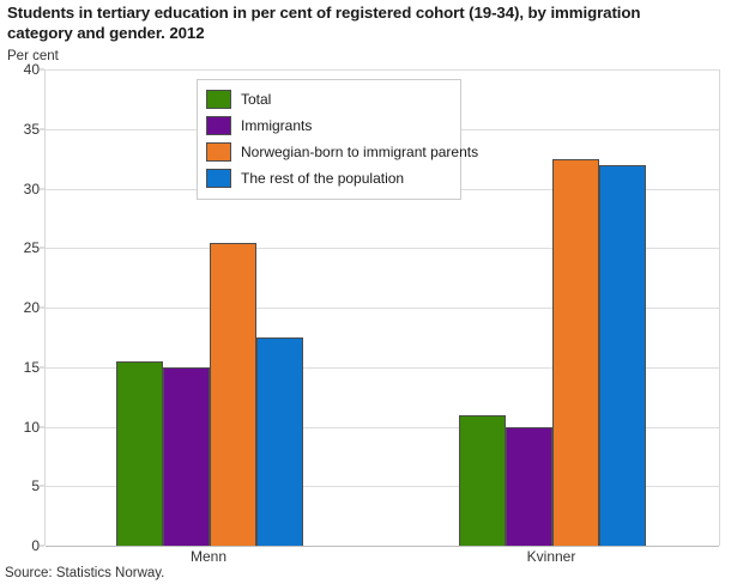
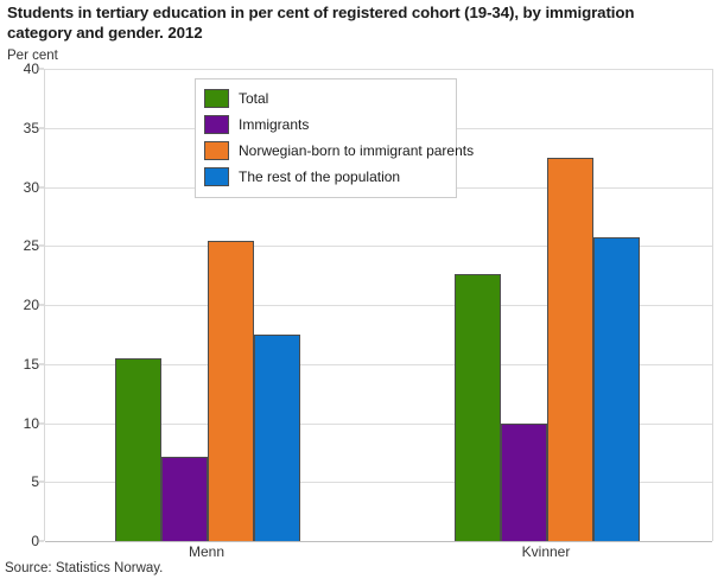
Immigrants/Menn: 15 -> 7
Total/Kvinner: 11 -> 23
The rest of the population/Kvinner: 32 -> 26
